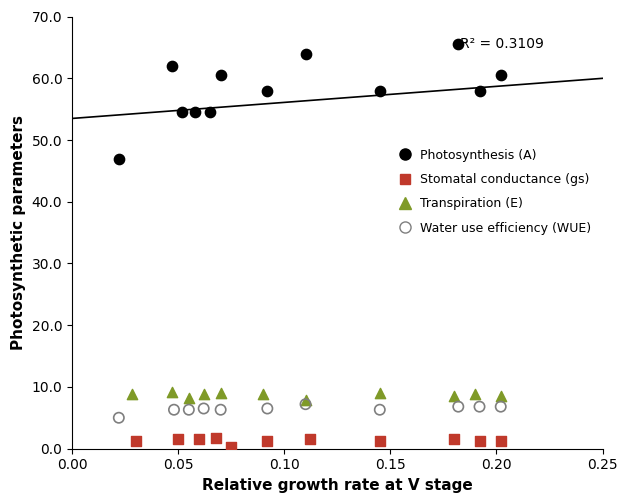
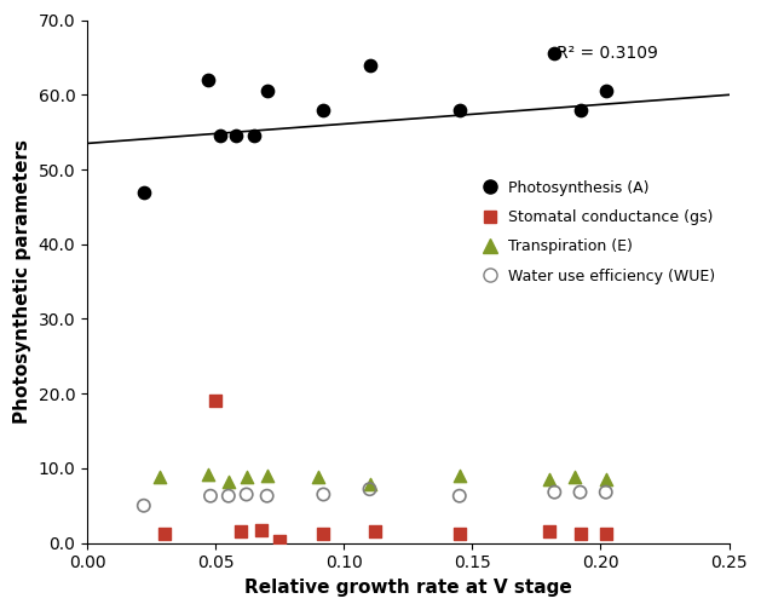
Stomatal conductance (gs)/0.05: 1.5 -> 19.0
